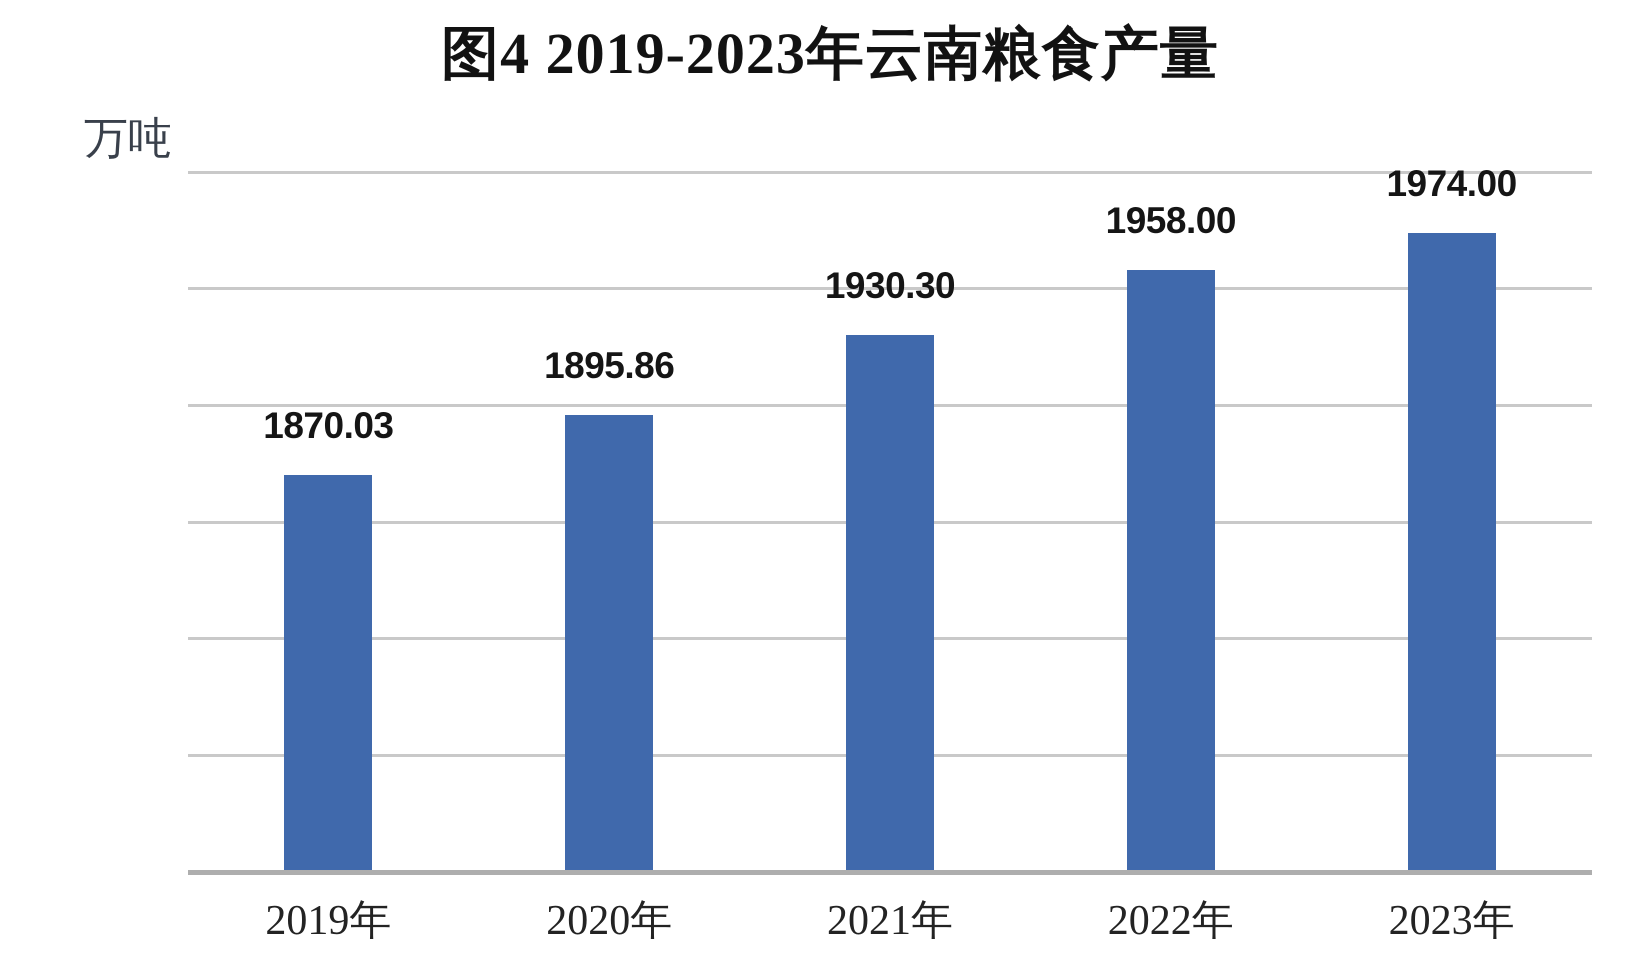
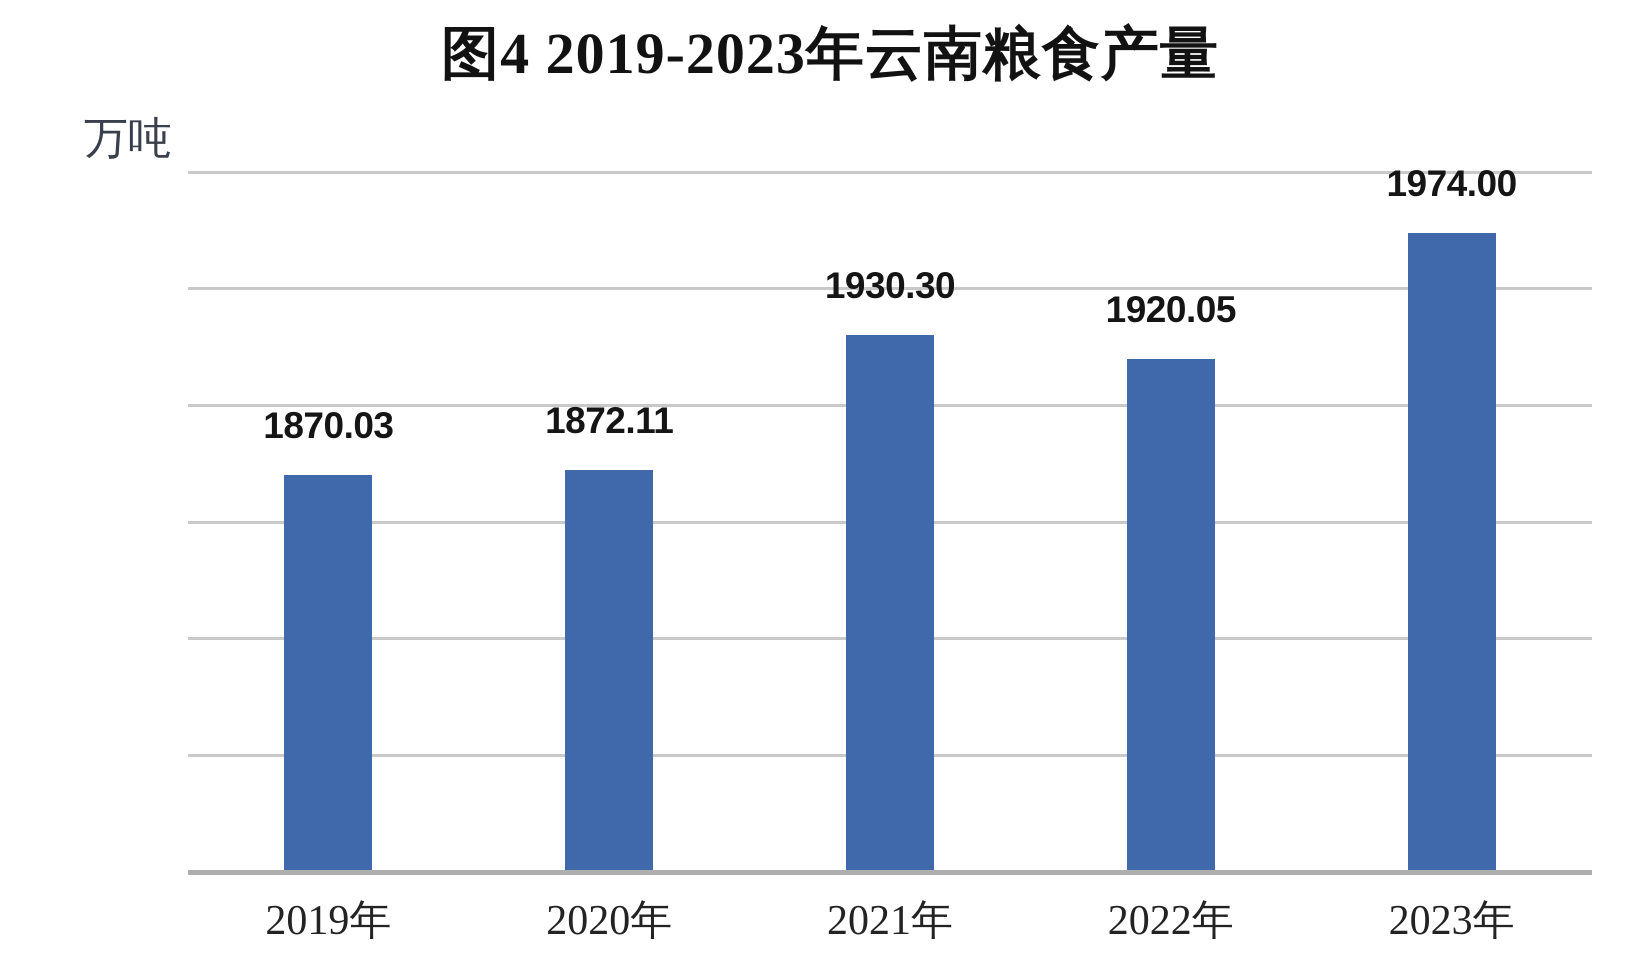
2020年: 1895.86 -> 1872.11
2022年: 1958.00 -> 1920.05
